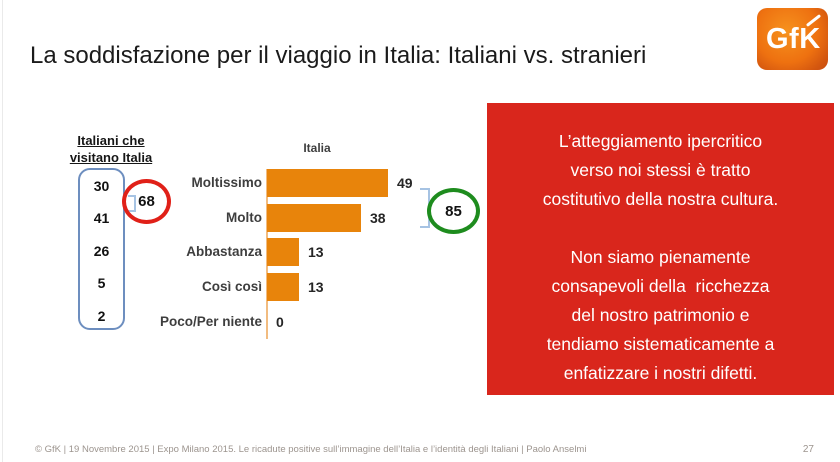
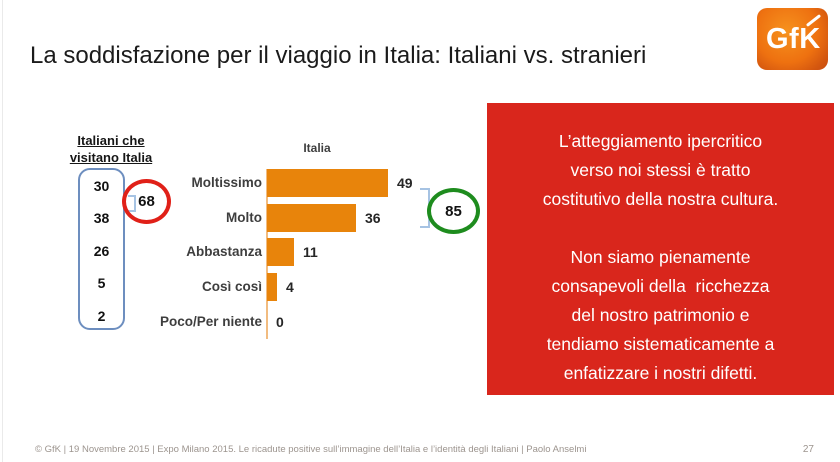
Italiani che visitano Italia/Molto: 41 -> 38
Italia/Molto: 38 -> 36
Italia/Abbastanza: 13 -> 11
Italia/Così così: 13 -> 4
